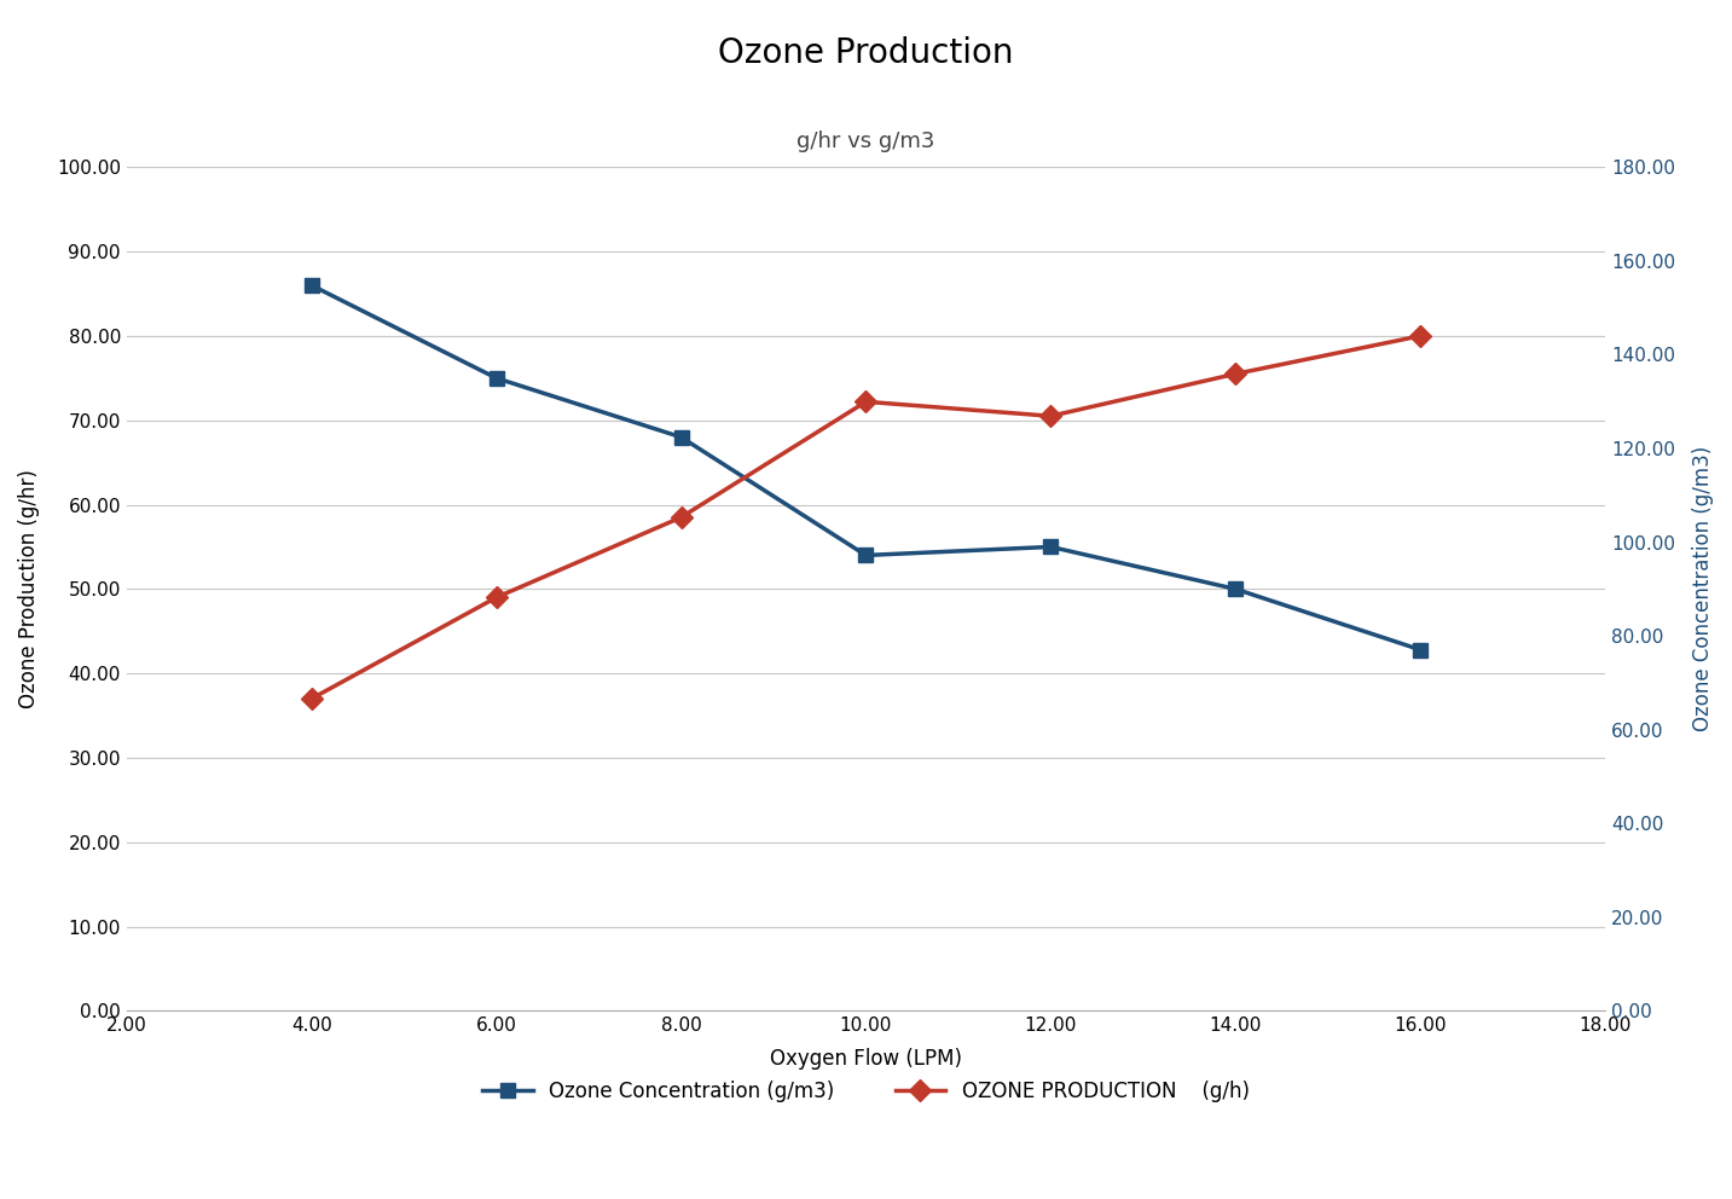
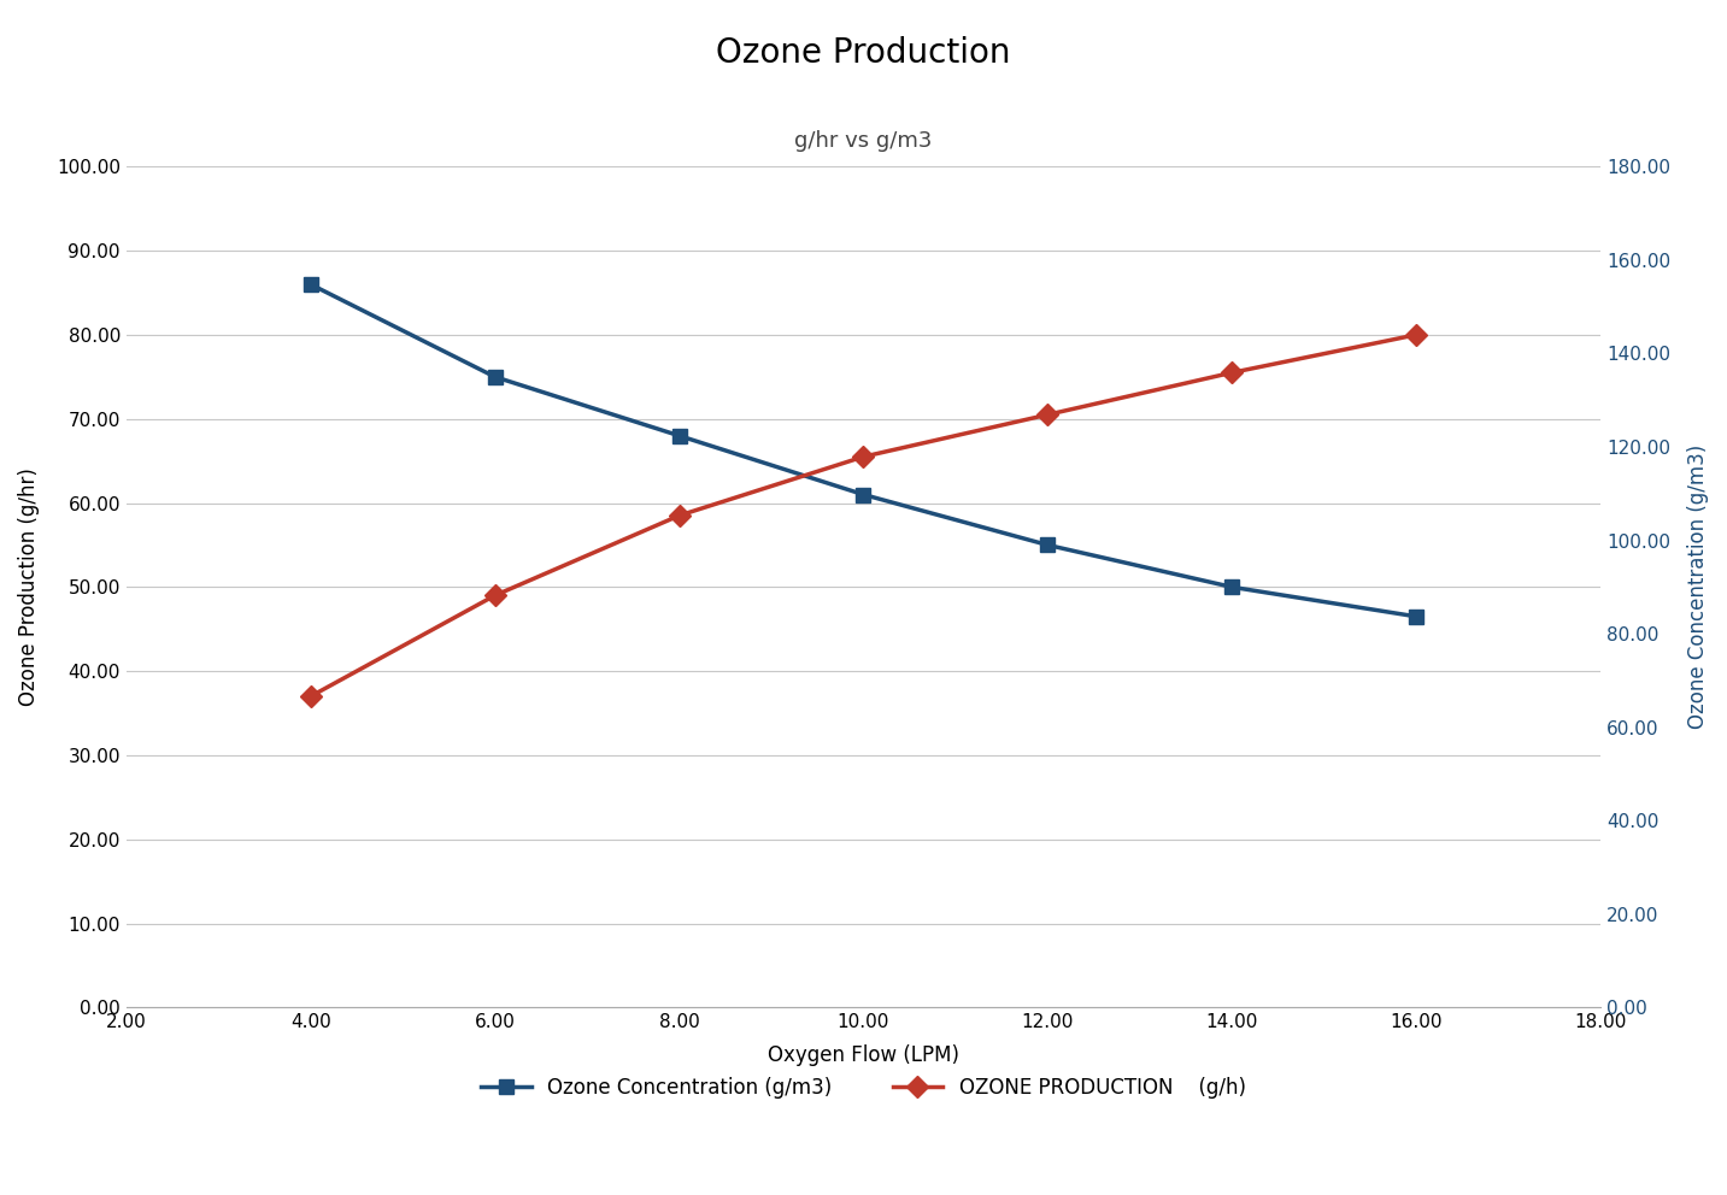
Ozone Concentration (g/m3)/10.00: 54.0 -> 61.0
OZONE PRODUCTION (g/h)/10.00: 72.2 -> 65.5
Ozone Concentration (g/m3)/16.00: 42.8 -> 46.5
